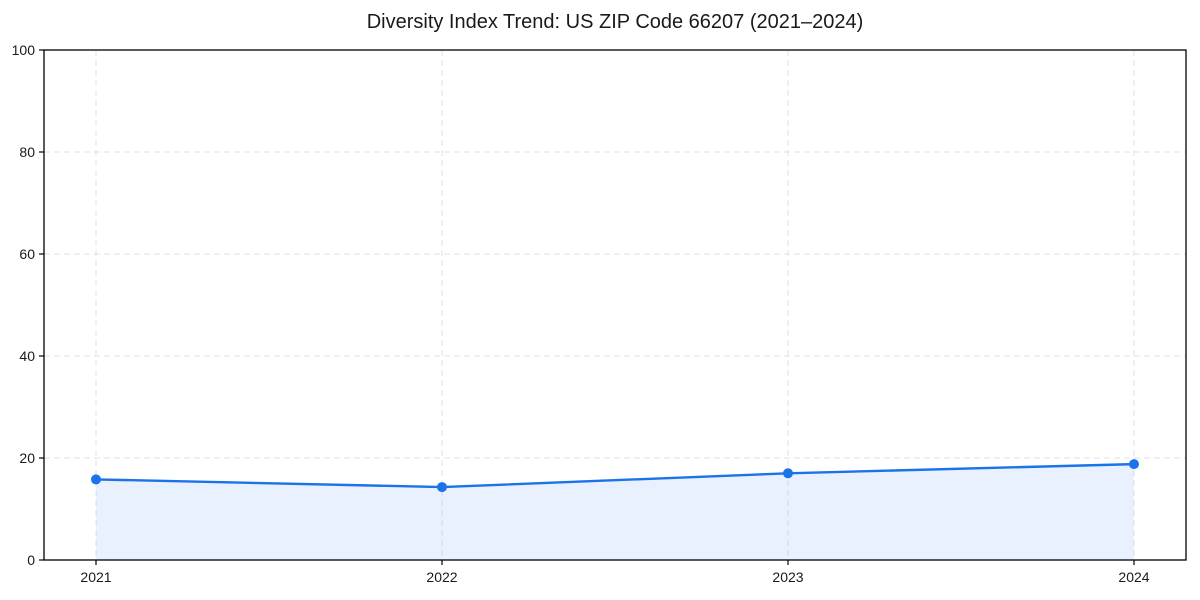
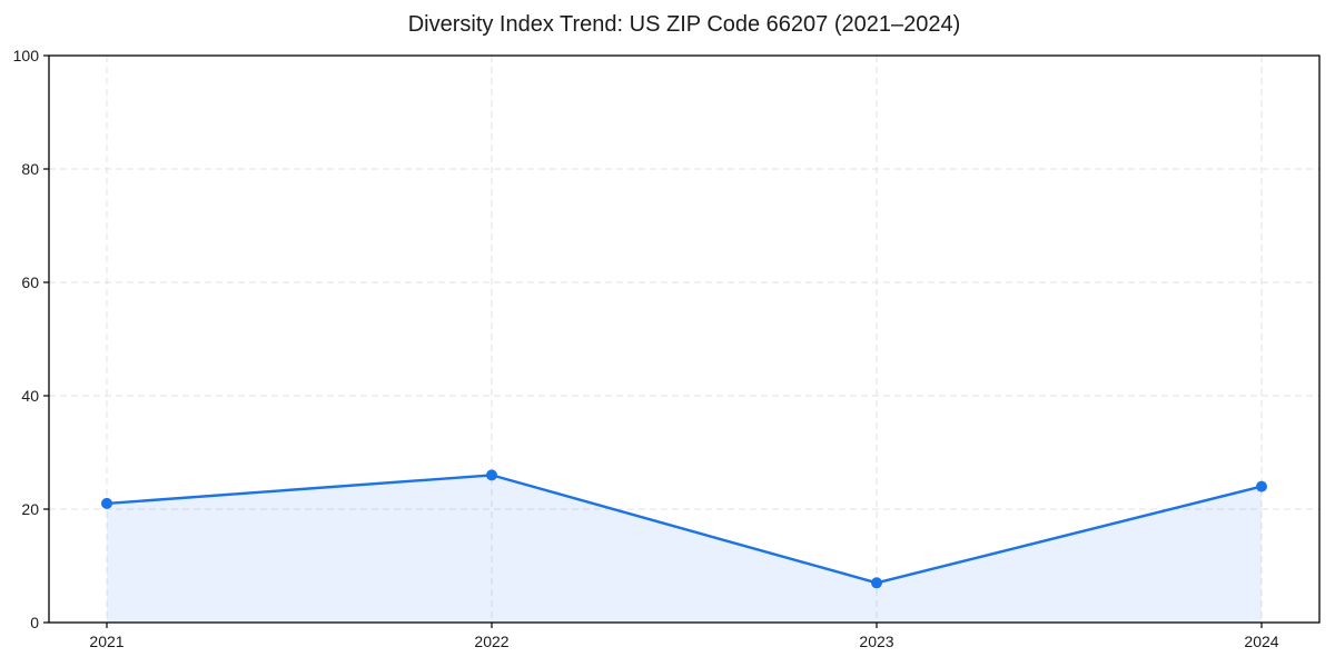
2021: 16 -> 21
2022: 14 -> 26
2023: 17 -> 7
2024: 19 -> 24
